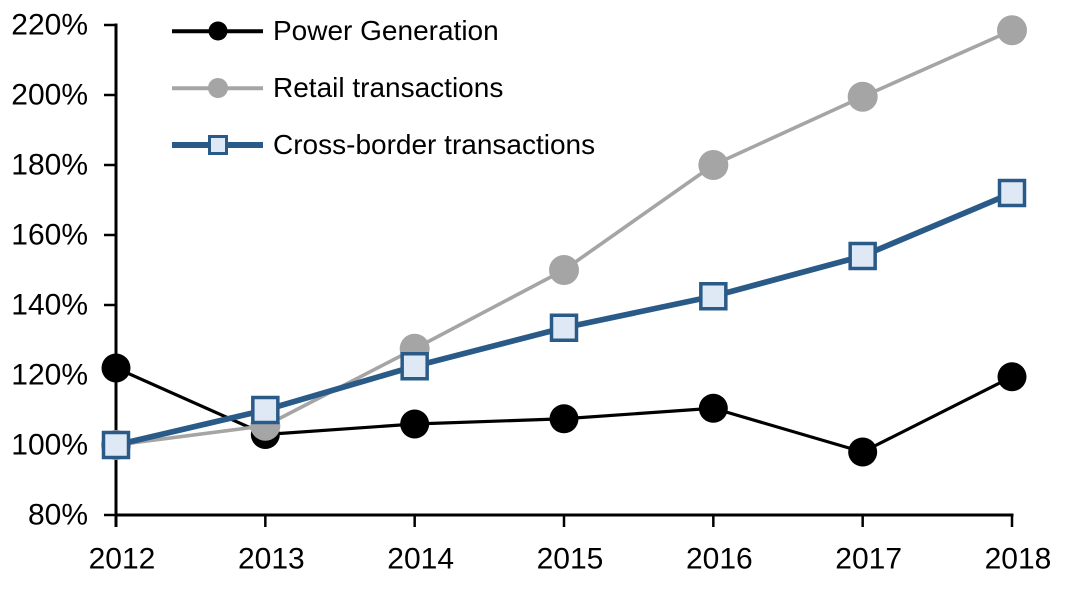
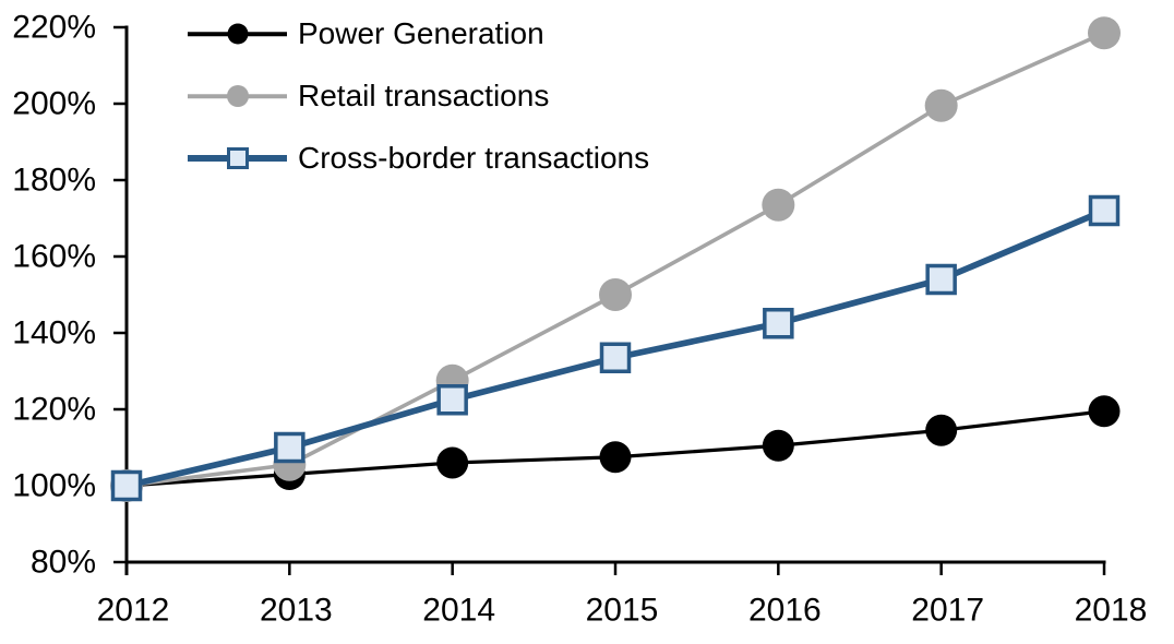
Power Generation/2012: 122% -> 100%
Retail transactions/2016: 180% -> 174%
Power Generation/2017: 98% -> 114%
